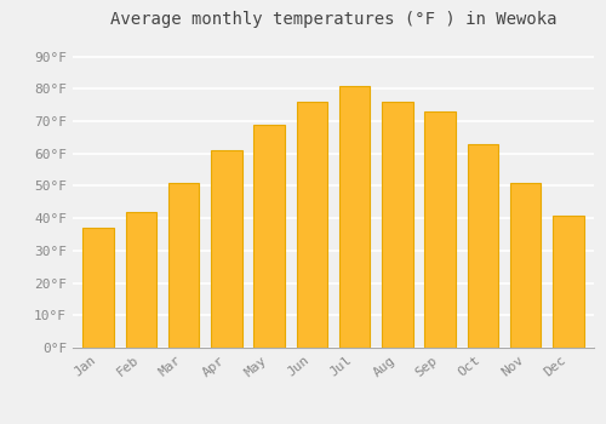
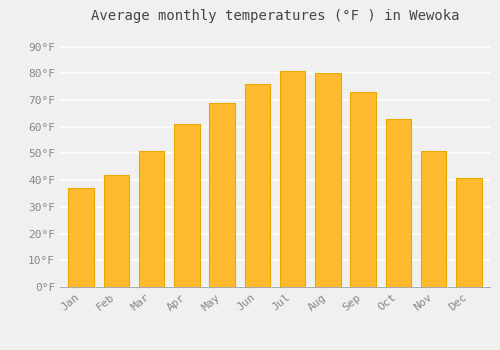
Aug: 76°F -> 80°F
